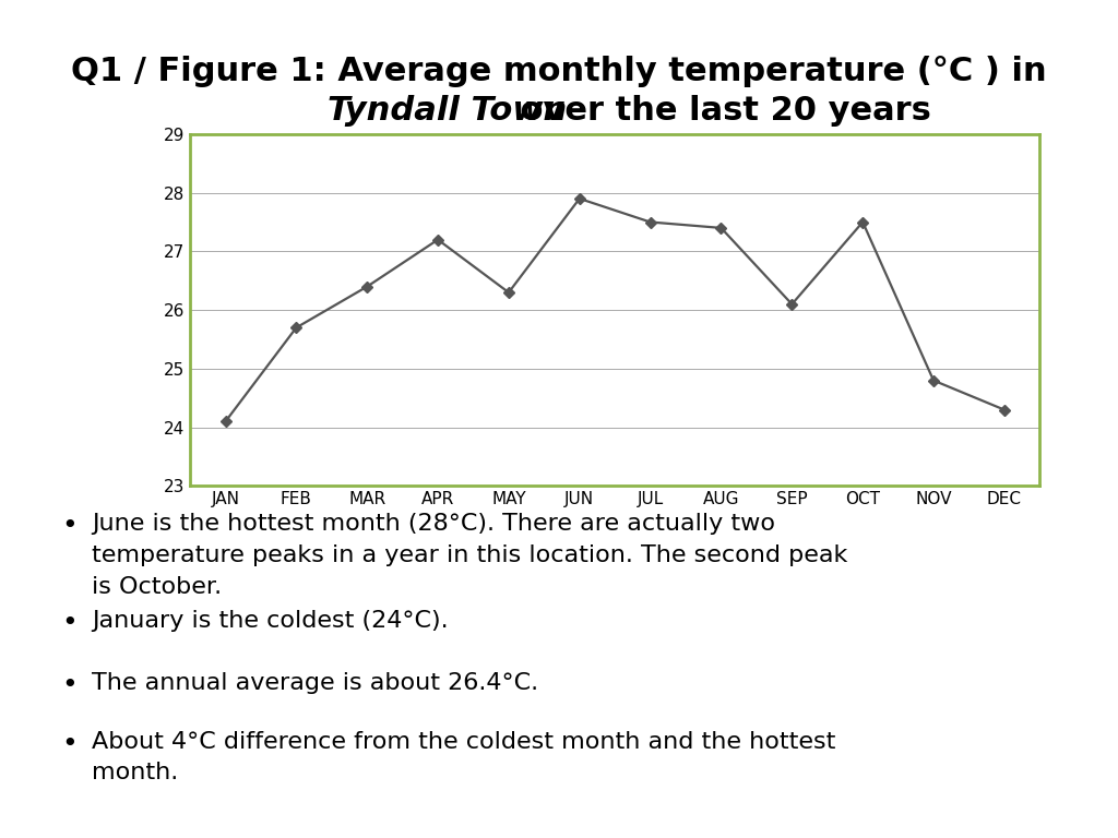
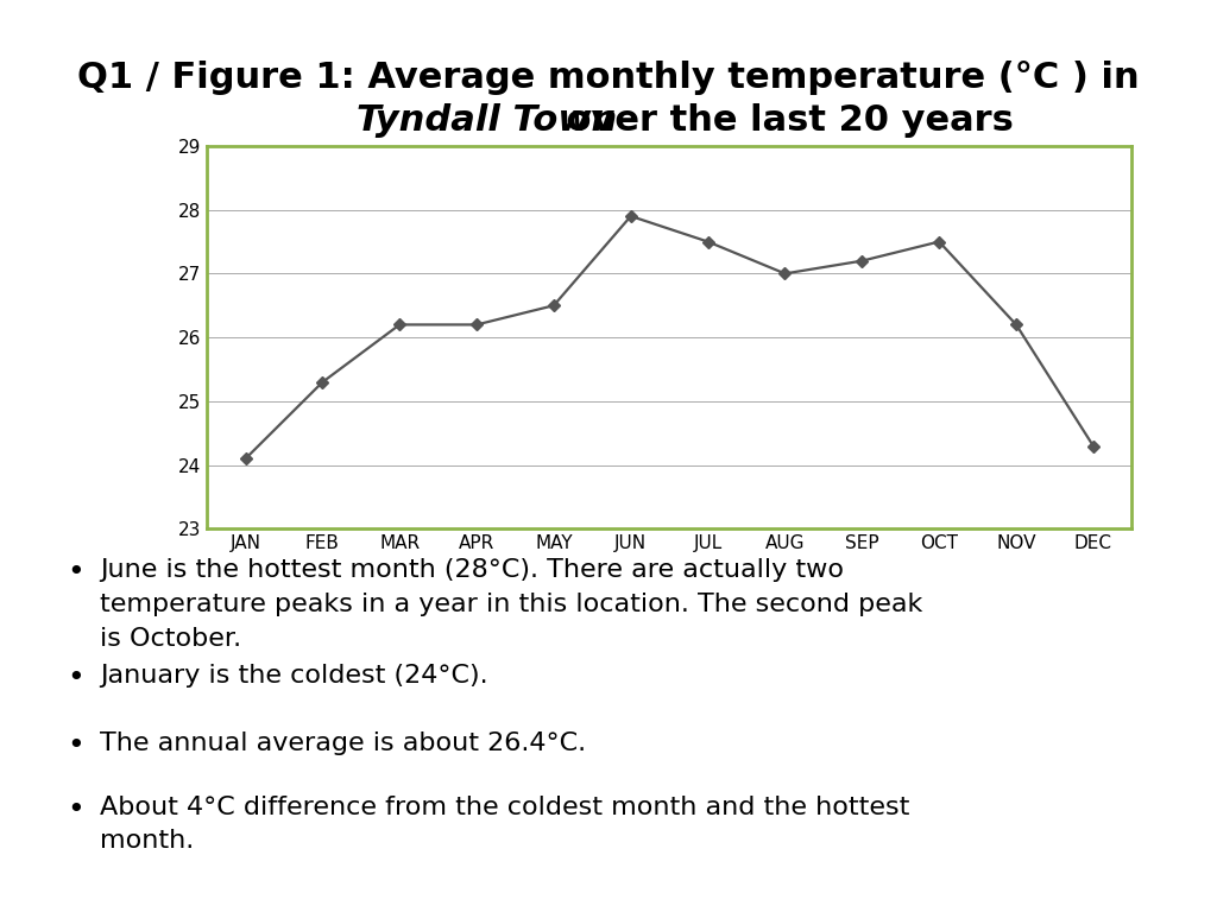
FEB: 25.7 -> 25.3
MAR: 26.4 -> 26.2
APR: 27.2 -> 26.2
MAY: 26.3 -> 26.5
AUG: 27.4 -> 27.0
SEP: 26.1 -> 27.2
NOV: 24.8 -> 26.2
